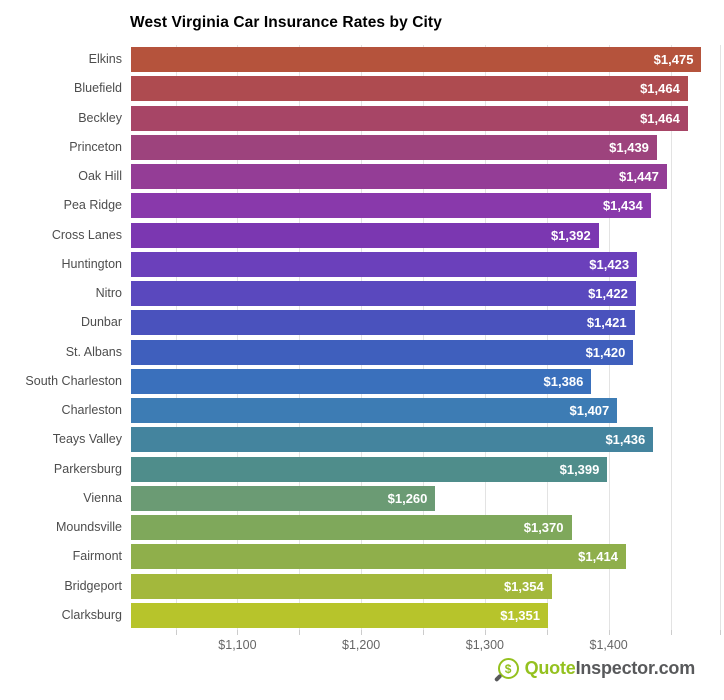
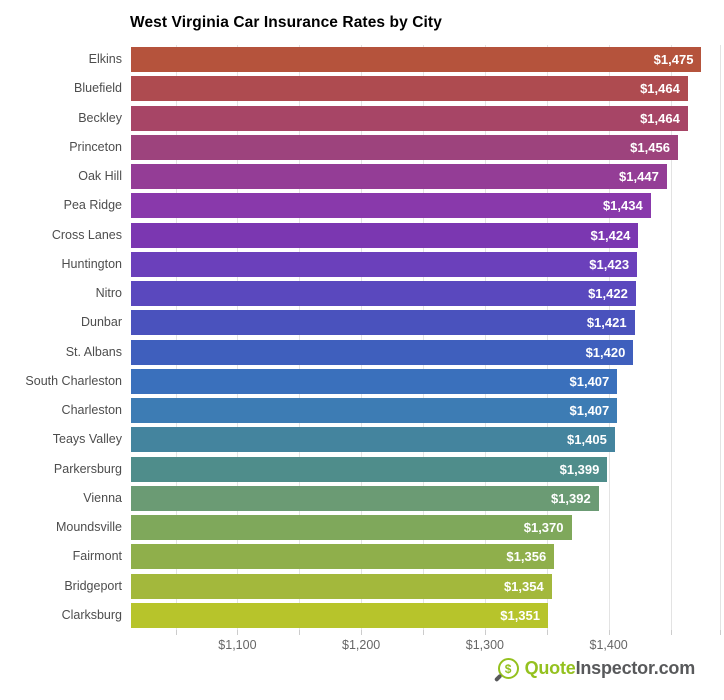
Princeton: $1,439 -> $1,456
Cross Lanes: $1,392 -> $1,424
South Charleston: $1,386 -> $1,407
Teays Valley: $1,436 -> $1,405
Vienna: $1,260 -> $1,392
Fairmont: $1,414 -> $1,356
